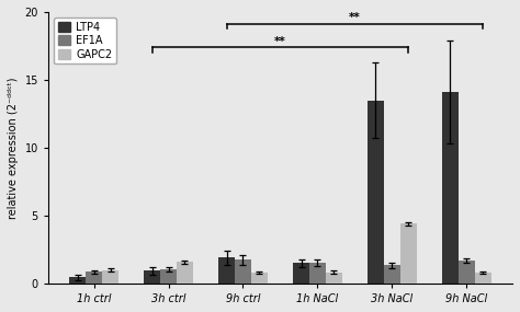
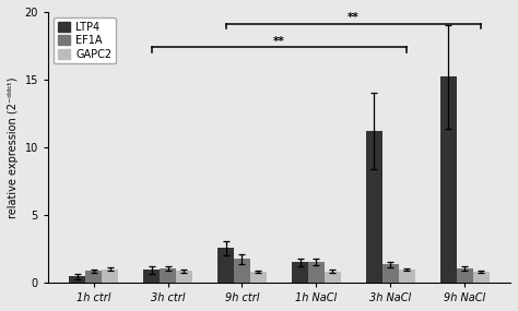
GAPC2/3h ctrl: 1.6 -> 0.9
LTP4/9h ctrl: 1.9 -> 2.5
LTP4/3h NaCl: 13.5 -> 11.2
GAPC2/3h NaCl: 4.4 -> 1.0
LTP4/9h NaCl: 14.1 -> 15.2
EF1A/9h NaCl: 1.7 -> 1.1
